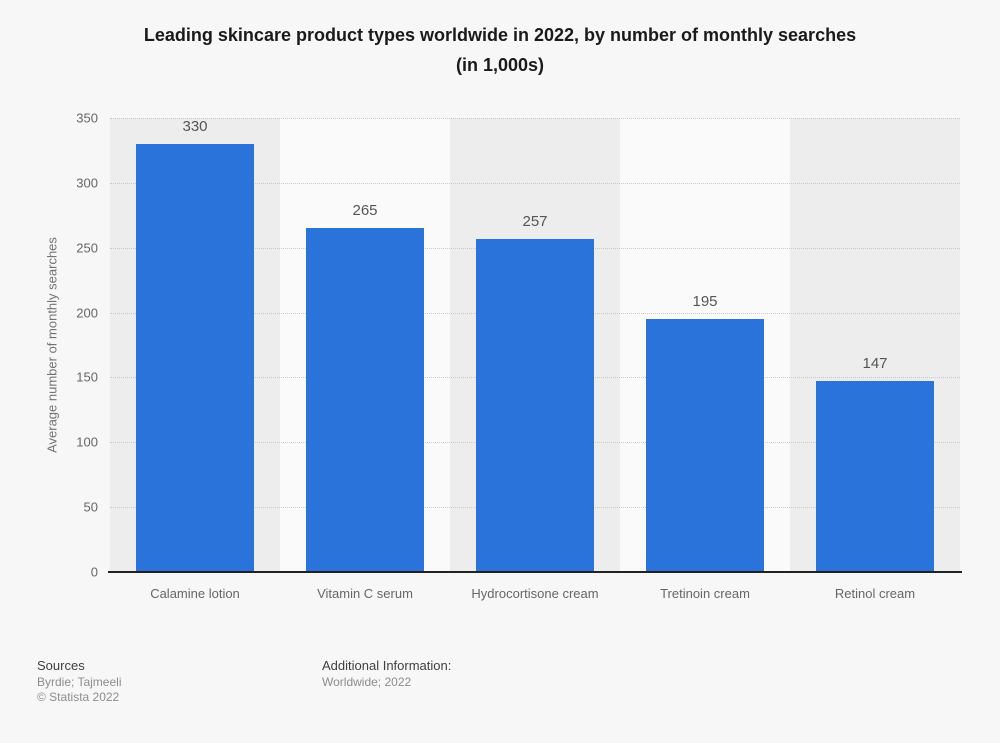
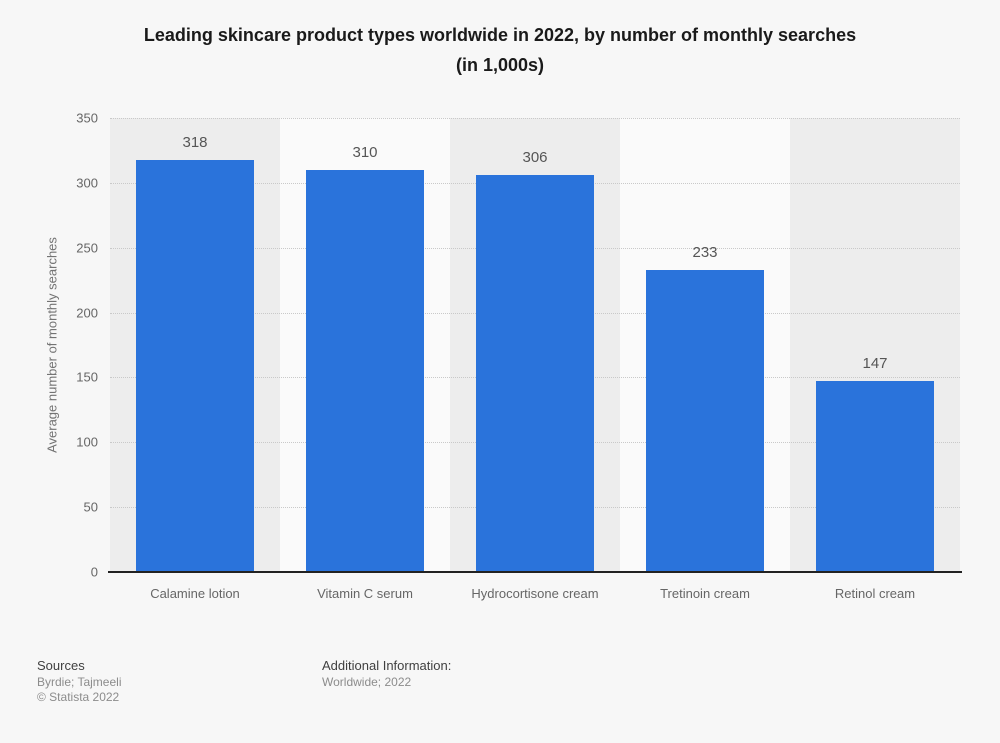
Calamine lotion: 330 -> 318
Vitamin C serum: 265 -> 310
Hydrocortisone cream: 257 -> 306
Tretinoin cream: 195 -> 233
